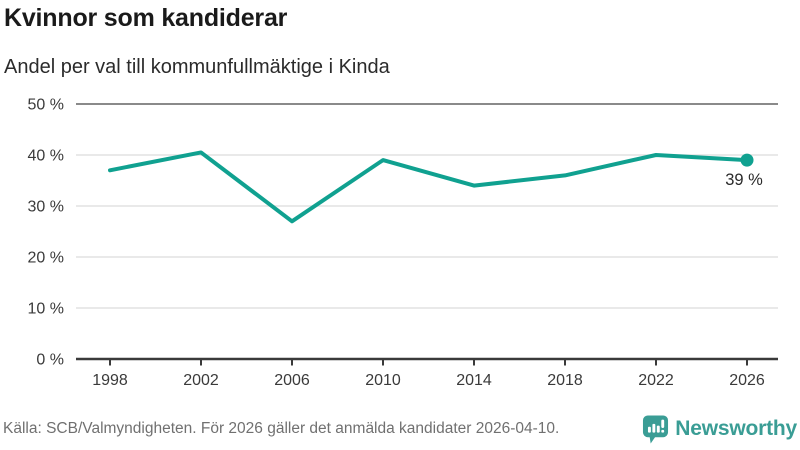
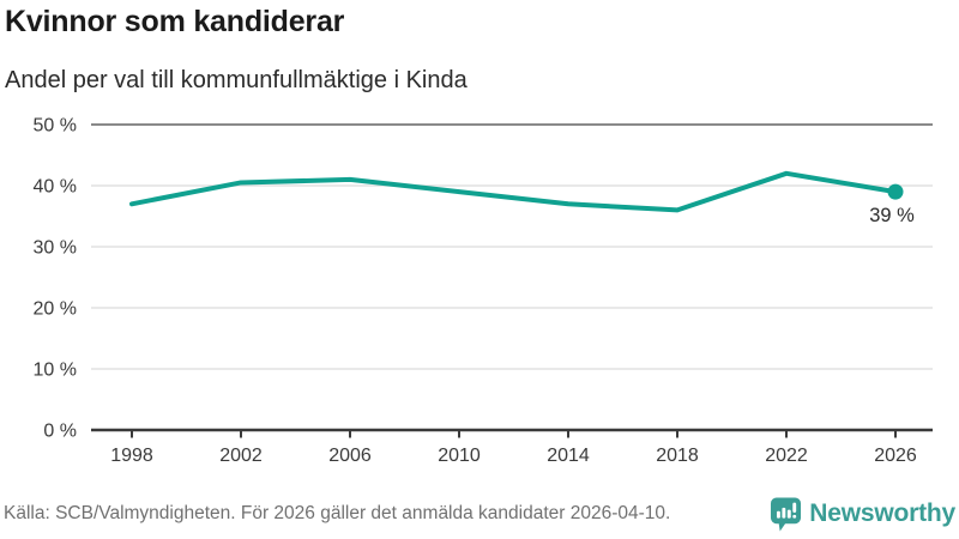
2006: 27% -> 41%
2014: 34% -> 37%
2022: 40% -> 42%
